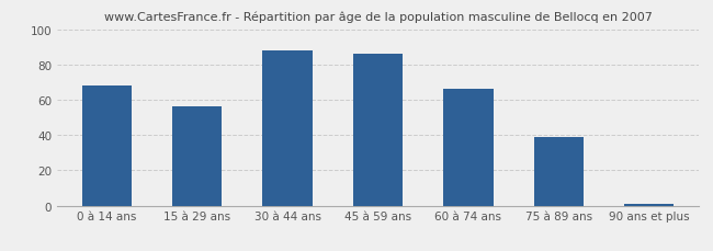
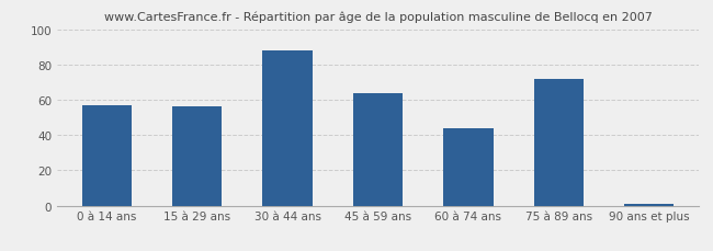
0 à 14 ans: 68 -> 57
45 à 59 ans: 86 -> 64
60 à 74 ans: 66 -> 44
75 à 89 ans: 39 -> 72
